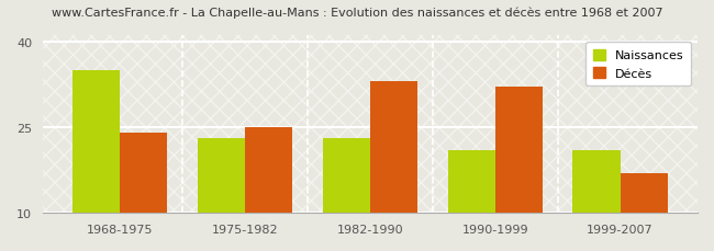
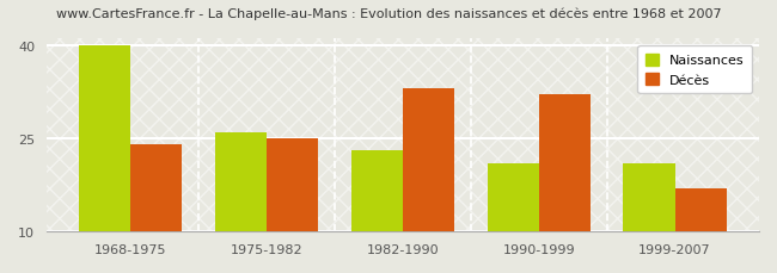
Naissances/1968-1975: 35 -> 40
Naissances/1975-1982: 23 -> 26
